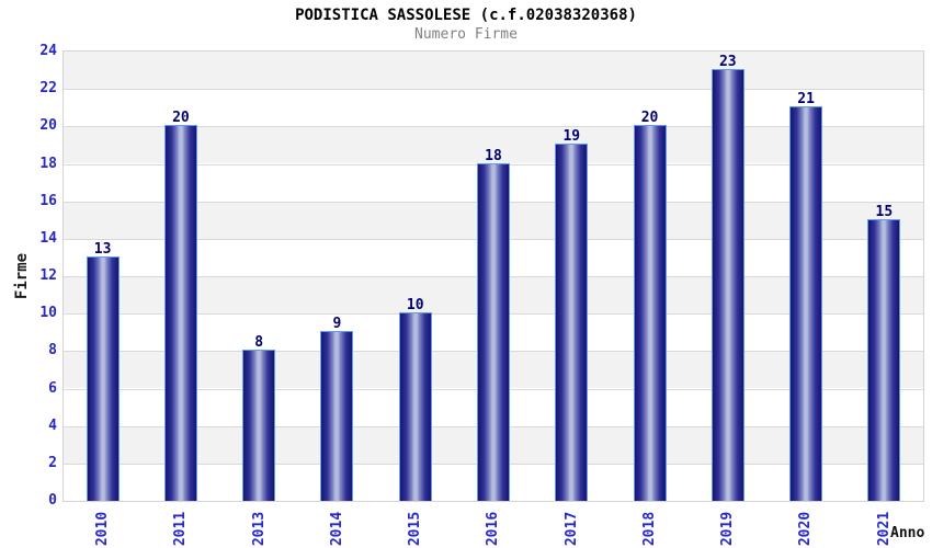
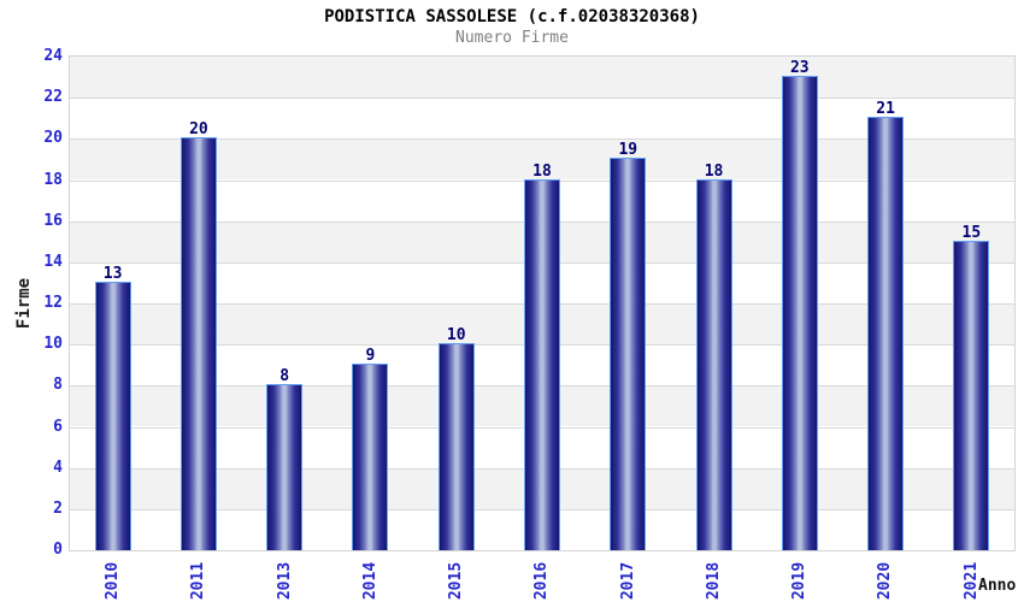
2018: 20 -> 18
